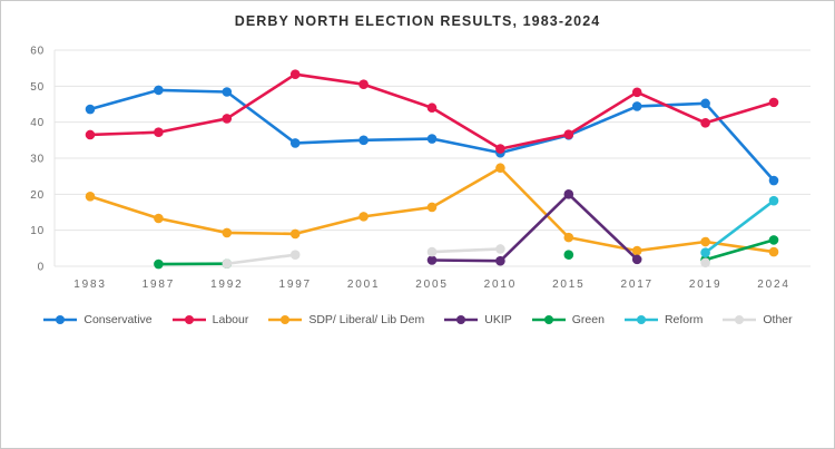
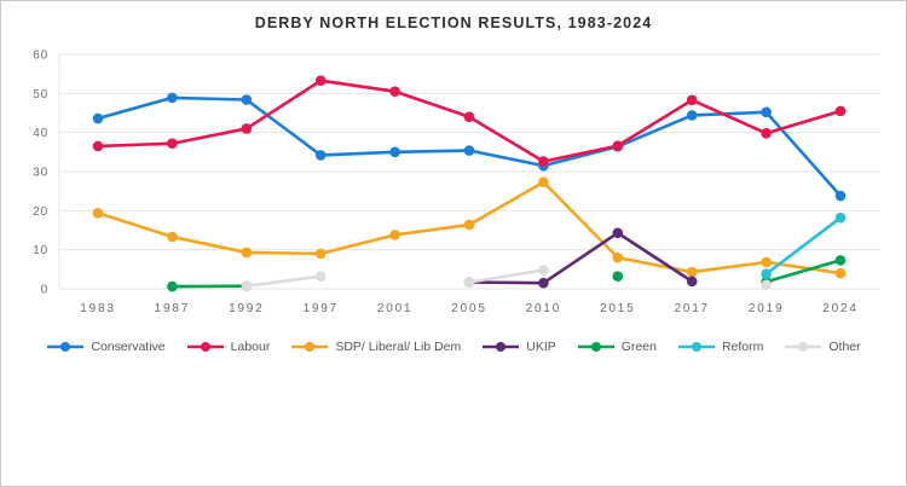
Other/2005: 4 -> 2
UKIP/2015: 20 -> 14
